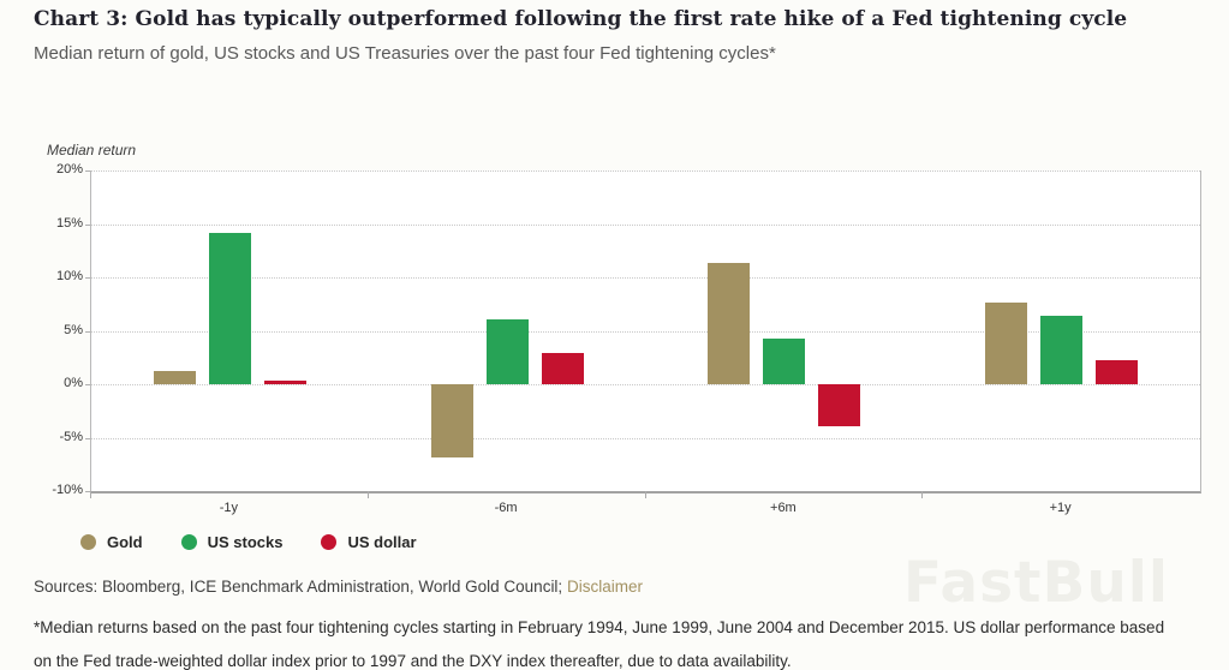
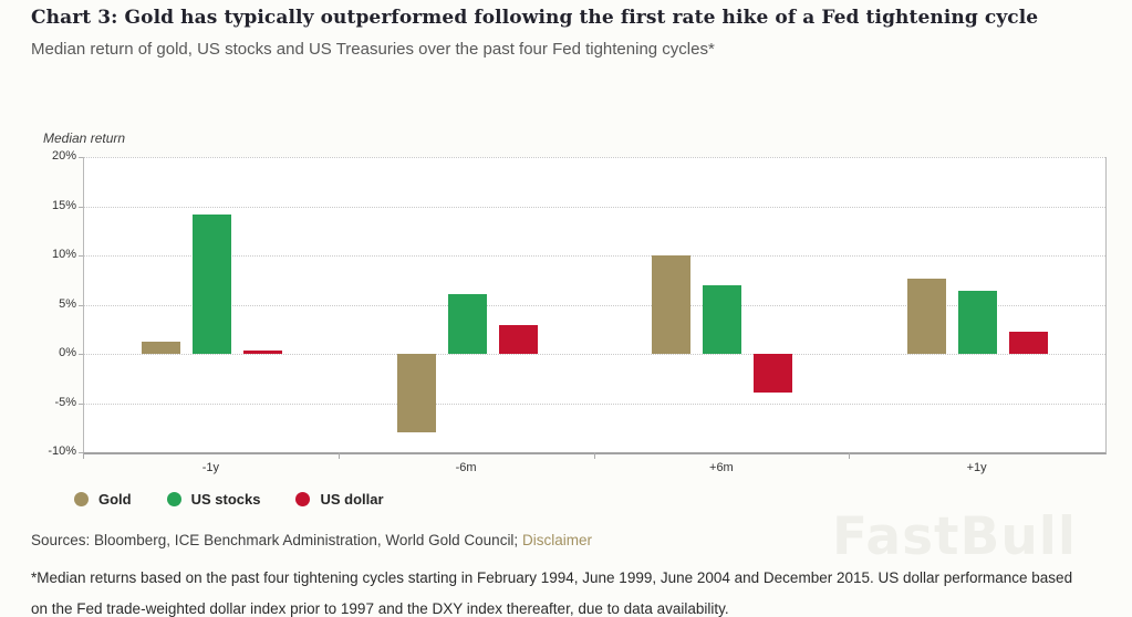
Gold/-6m: -7% -> -8%
Gold/+6m: 11% -> 10%
US stocks/+6m: 4% -> 7%
